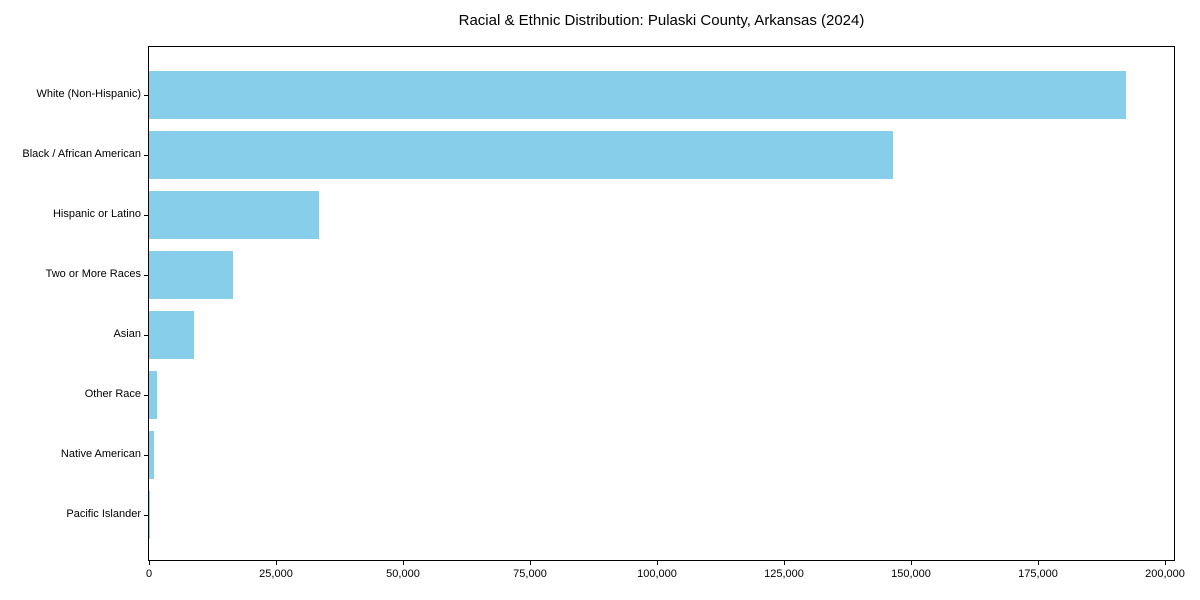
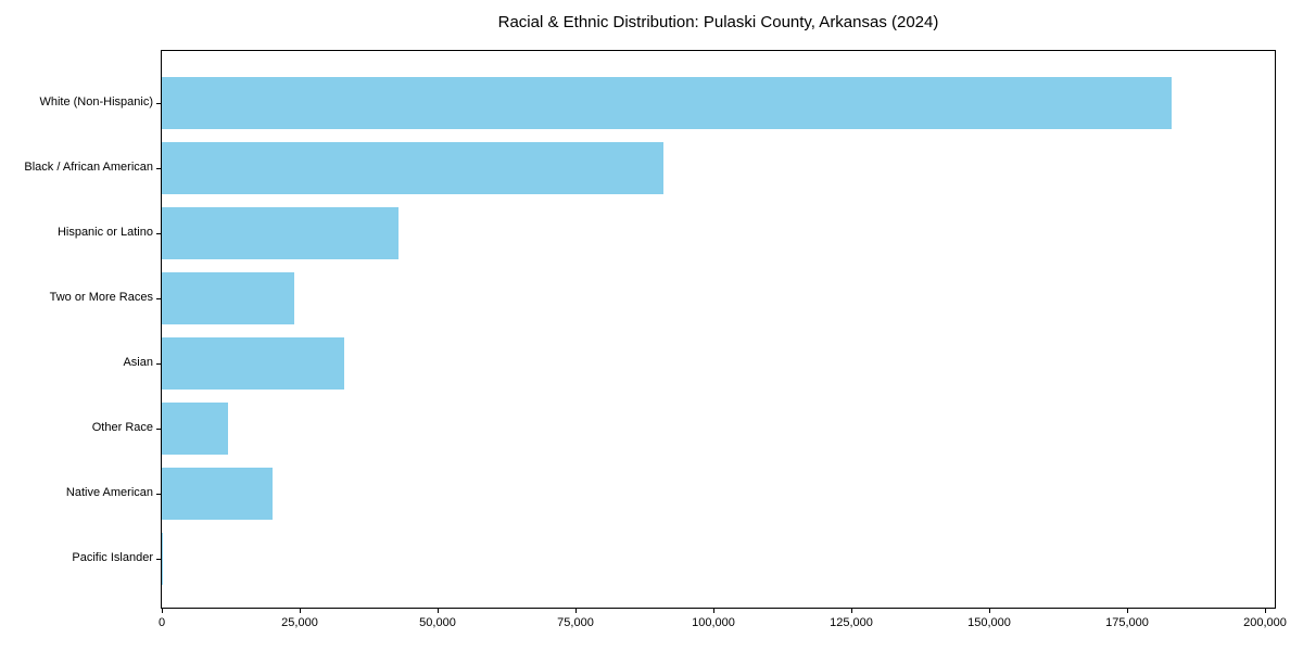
White (Non-Hispanic): 192000 -> 183000
Black / African American: 146000 -> 91000
Hispanic or Latino: 34000 -> 43000
Two or More Races: 16000 -> 24000
Asian: 9000 -> 33000
Other Race: 2000 -> 12000
Native American: 1000 -> 20000
